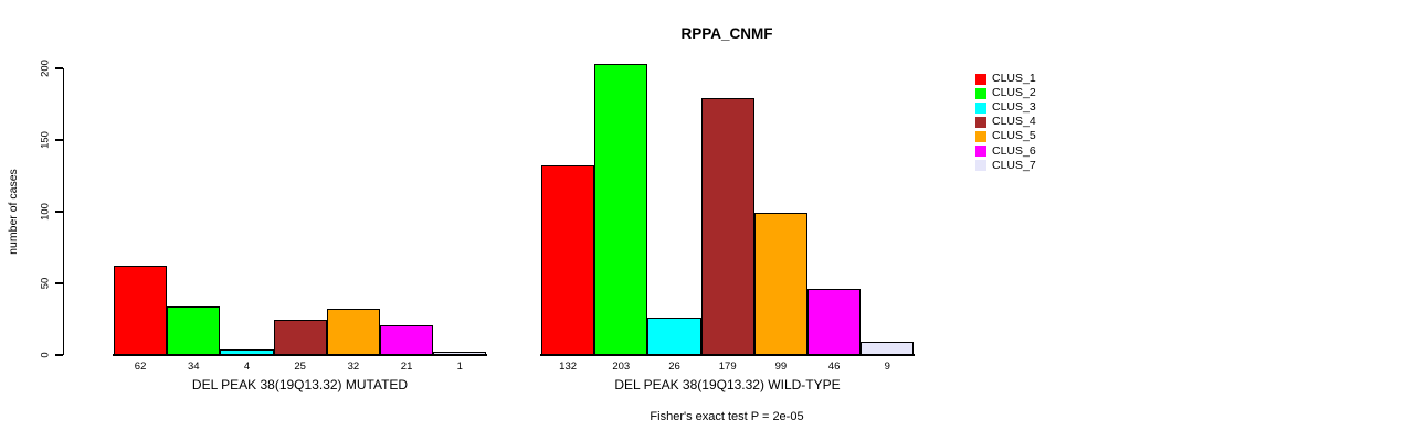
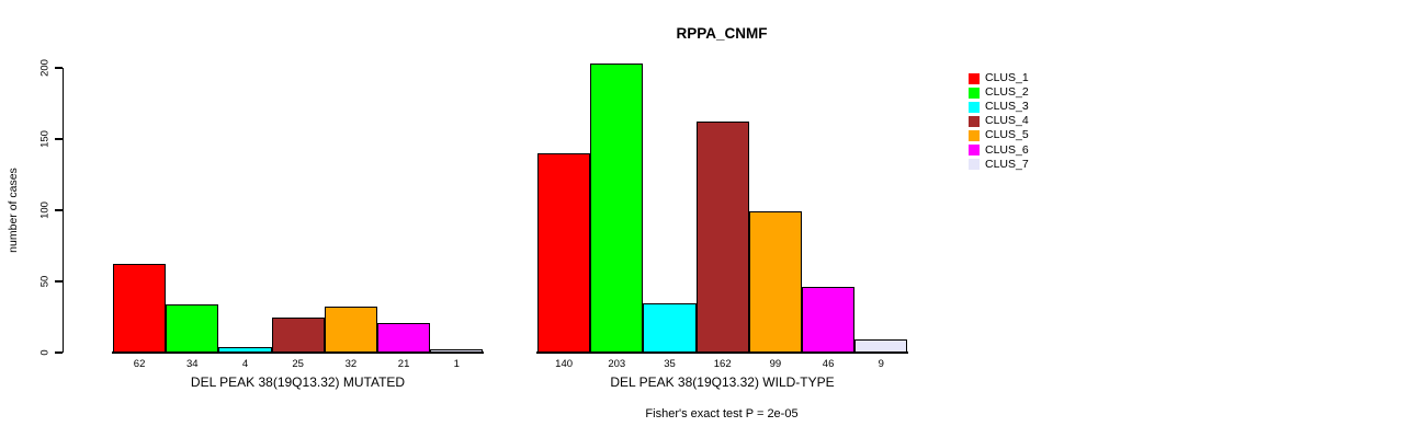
CLUS_1/DEL PEAK 38(19Q13.32) WILD-TYPE: 132 -> 140
CLUS_3/DEL PEAK 38(19Q13.32) WILD-TYPE: 26 -> 35
CLUS_4/DEL PEAK 38(19Q13.32) WILD-TYPE: 179 -> 162
